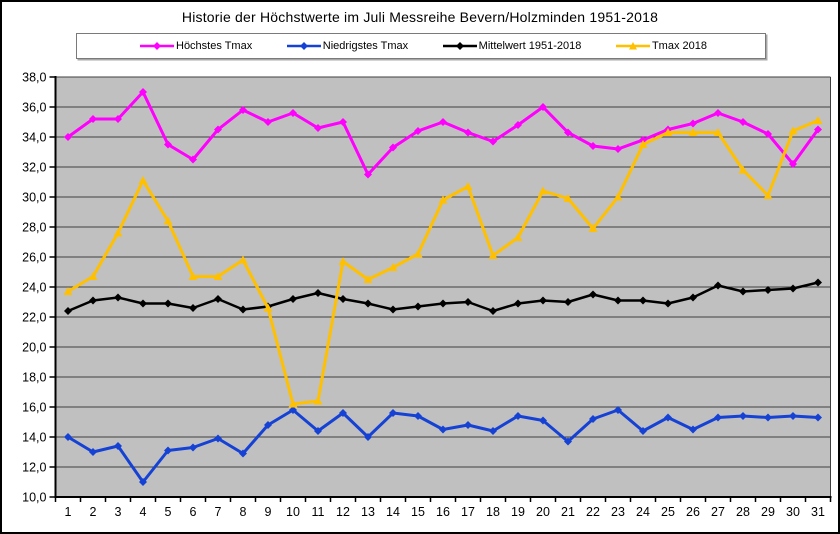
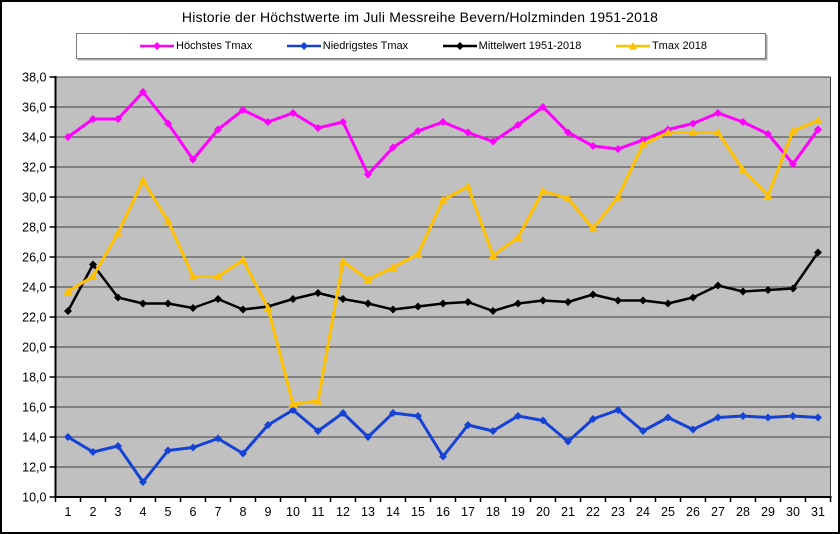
Mittelwert 1951-2018/2: 23,1 -> 25,5
Höchstes Tmax/5: 33,5 -> 34,9
Niedrigstes Tmax/16: 14,5 -> 12,7
Mittelwert 1951-2018/31: 24,3 -> 26,3
